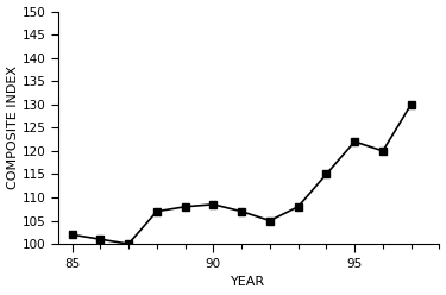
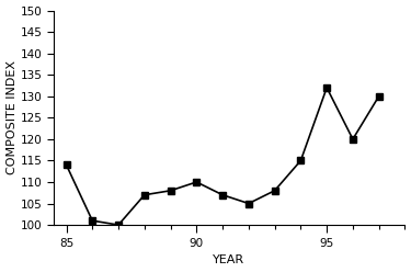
85: 102.0 -> 114.0
90: 108.5 -> 110.0
95: 122.0 -> 132.0
